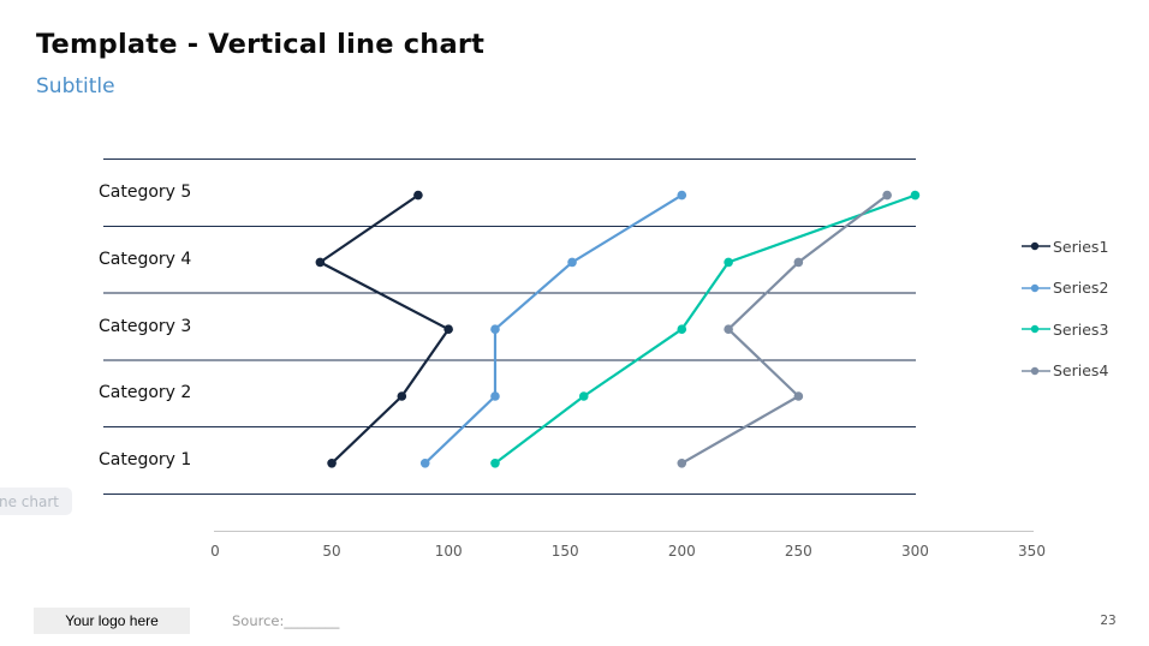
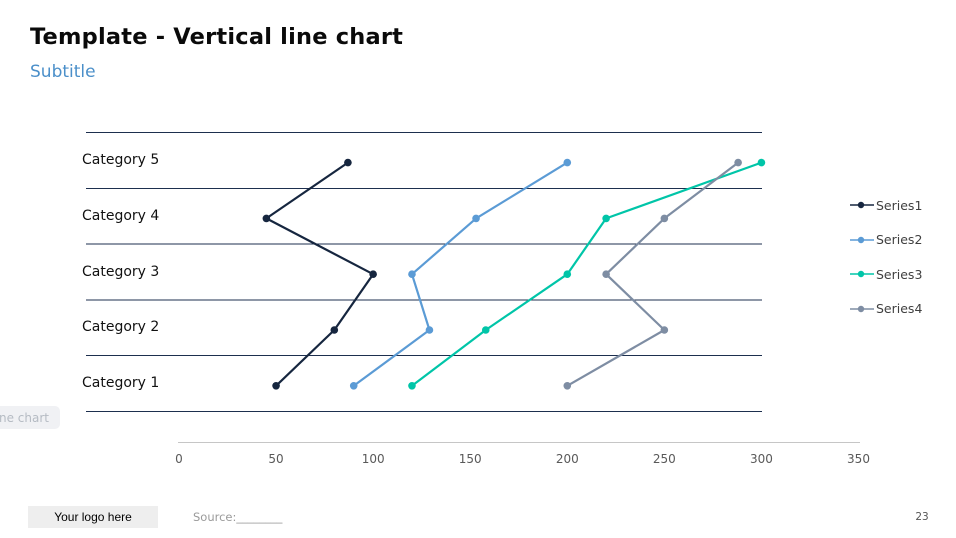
Series2/Category 2: 120 -> 129
